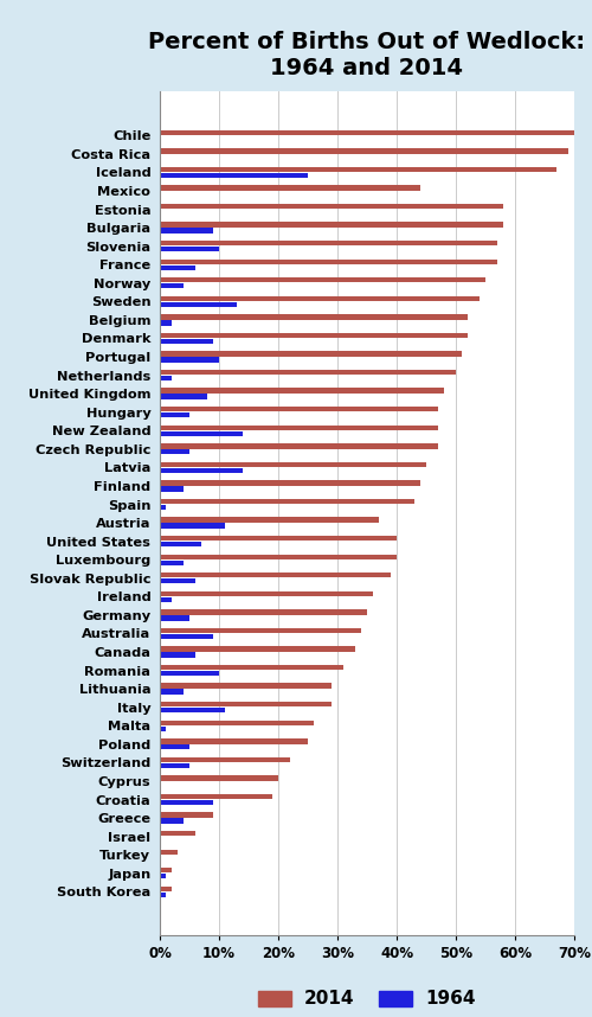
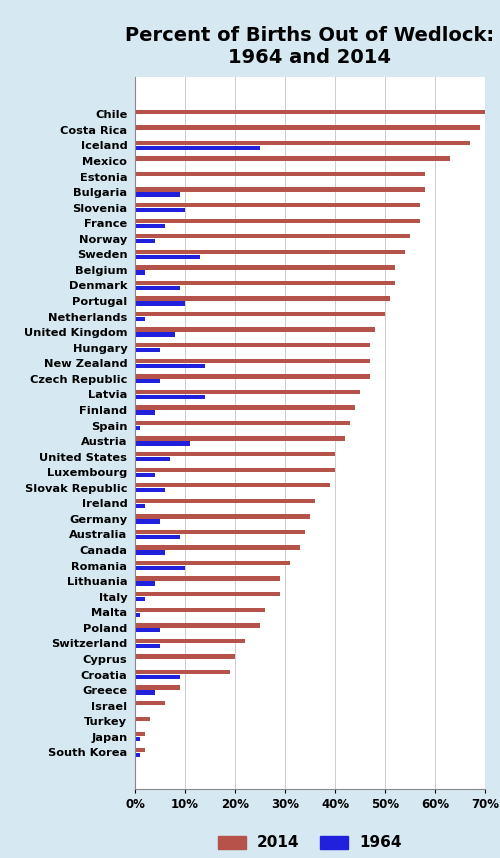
2014/Mexico: 44% -> 63%
2014/Austria: 37% -> 42%
1964/Italy: 11% -> 2%
